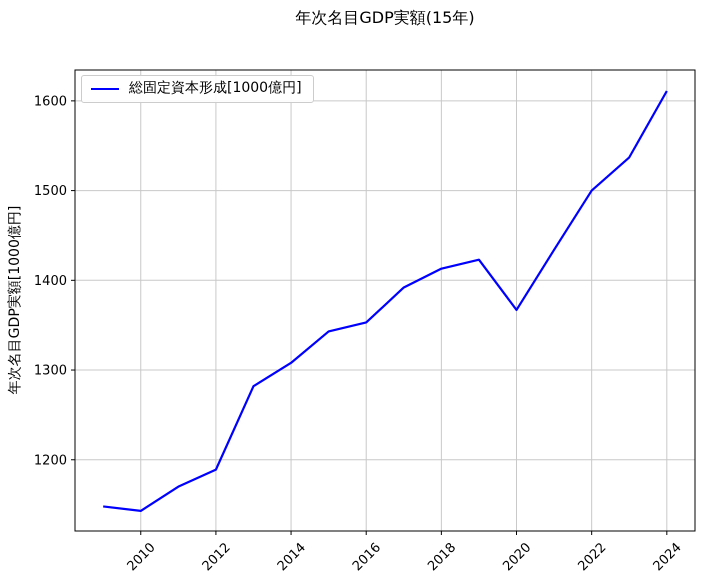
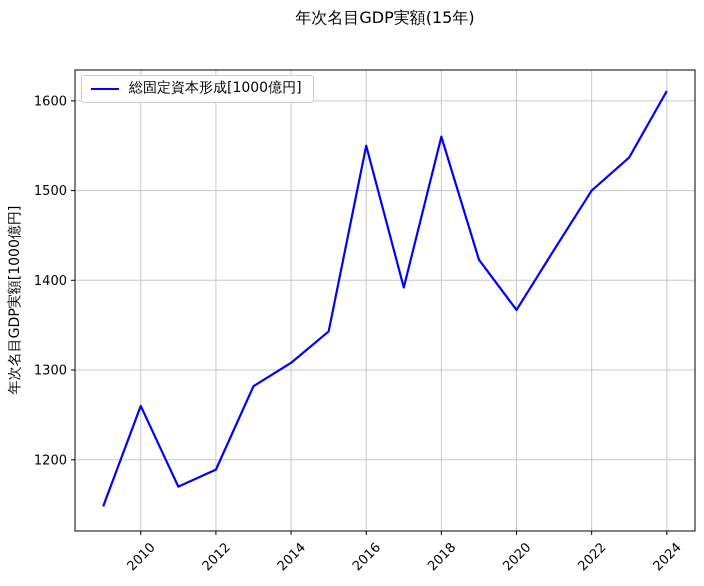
2010: 1140 -> 1260
2016: 1350 -> 1550
2018: 1410 -> 1560
